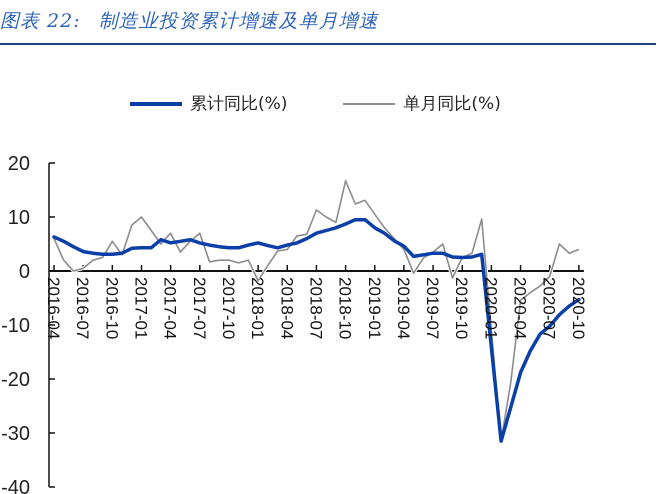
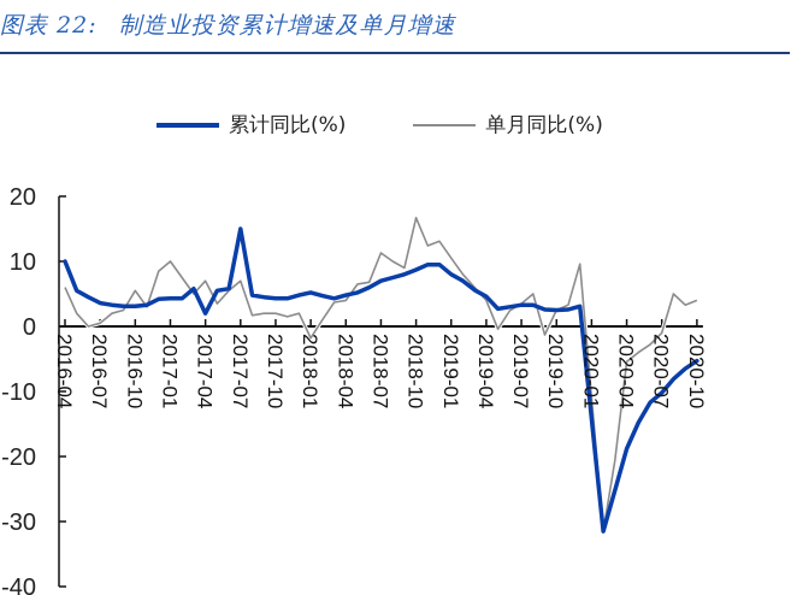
累计同比(%)/2016-04: 6 -> 10
累计同比(%)/2017-04: 5 -> 2
累计同比(%)/2017-07: 5 -> 15
